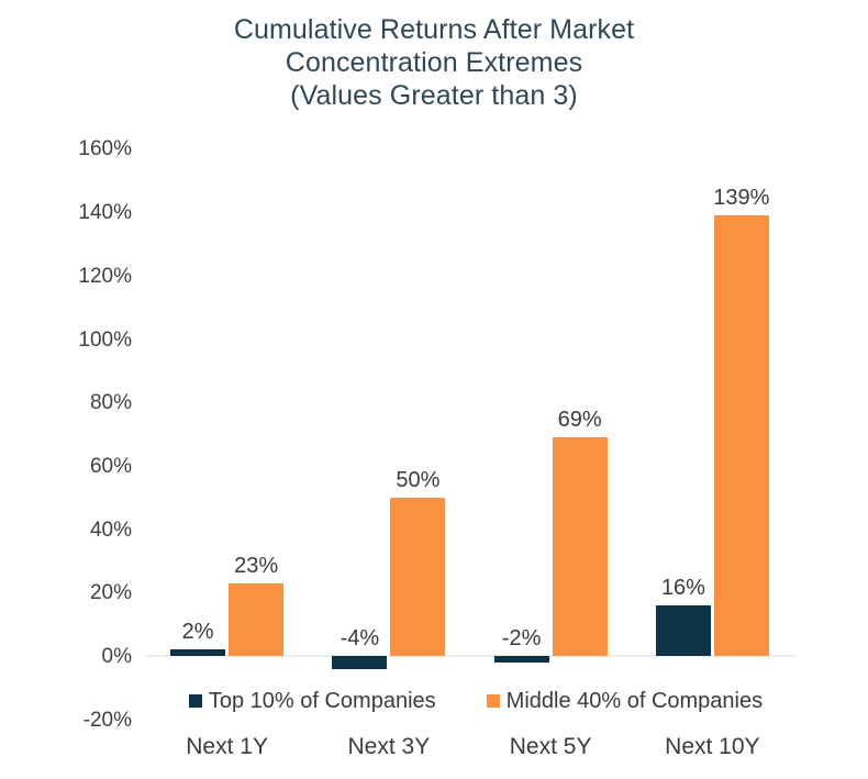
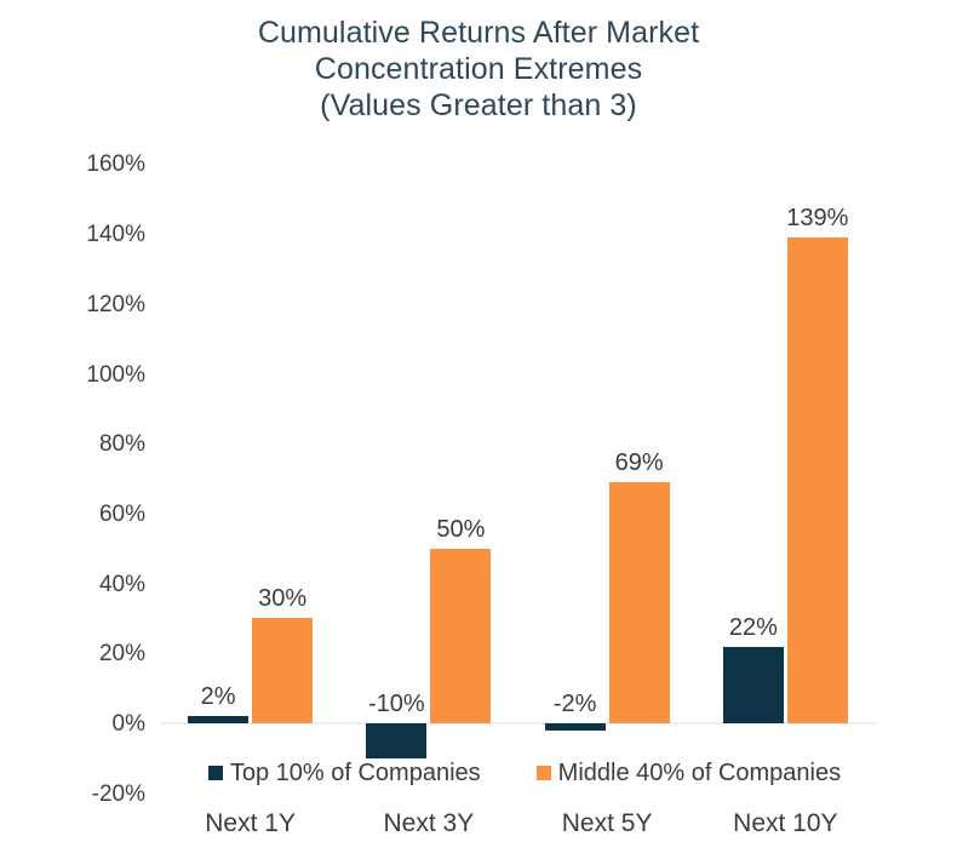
Middle 40% of Companies/Next 1Y: 23% -> 30%
Top 10% of Companies/Next 3Y: -4% -> -10%
Top 10% of Companies/Next 10Y: 16% -> 22%
